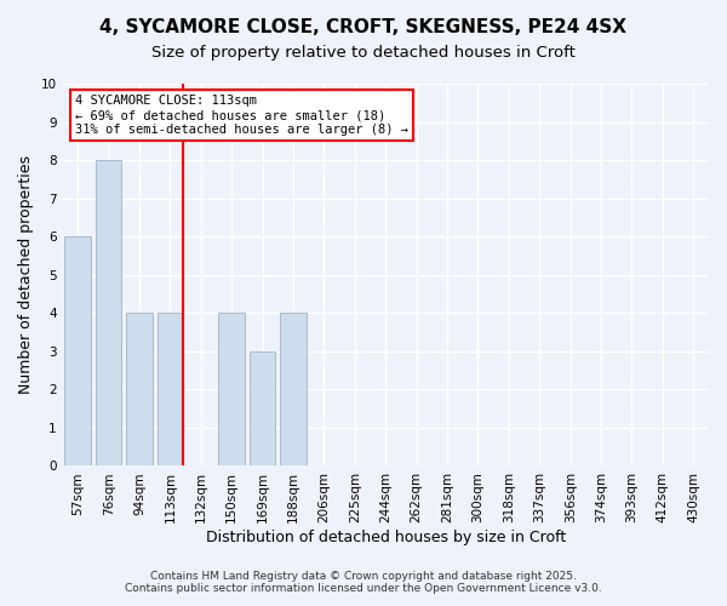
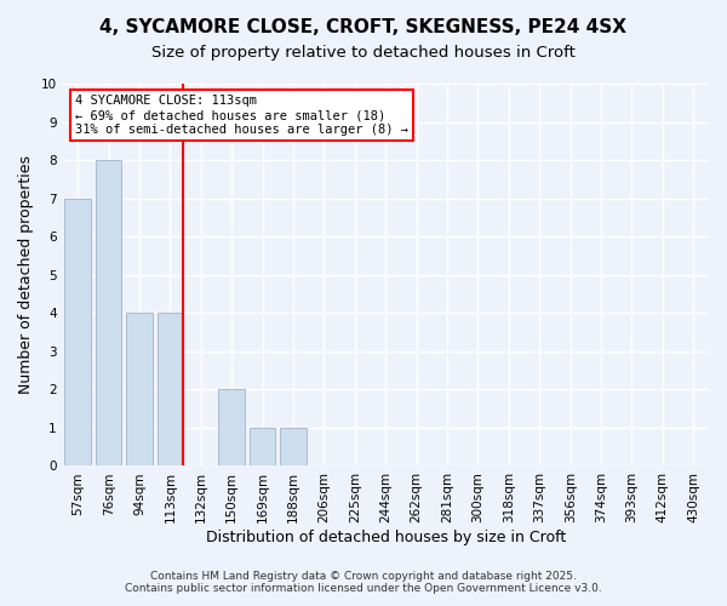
57sqm: 6 -> 7
150sqm: 4 -> 2
169sqm: 3 -> 1
188sqm: 4 -> 1
